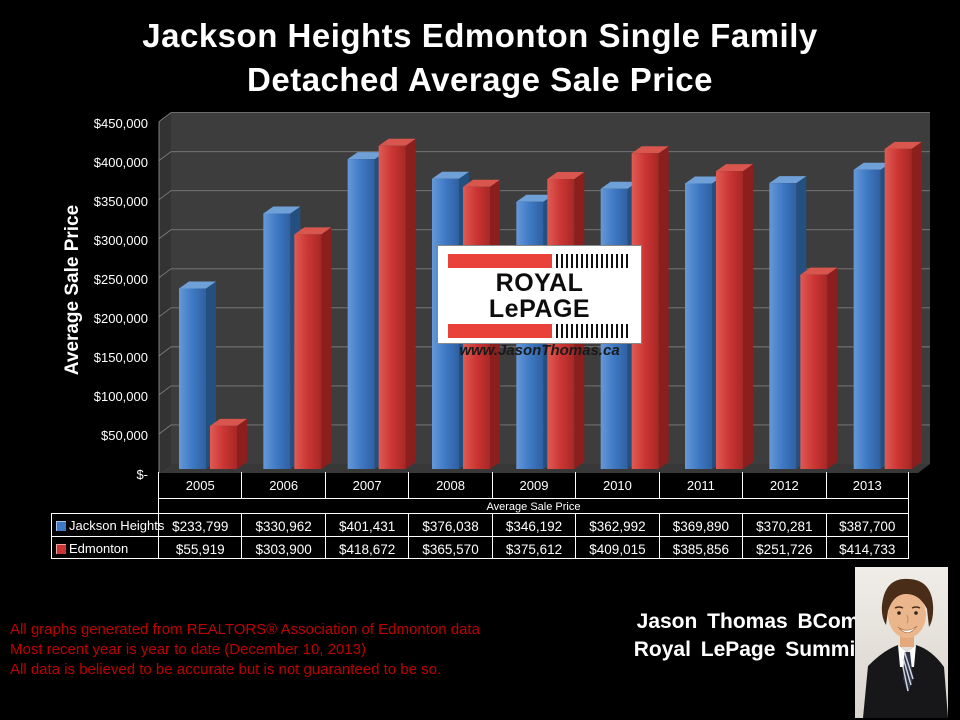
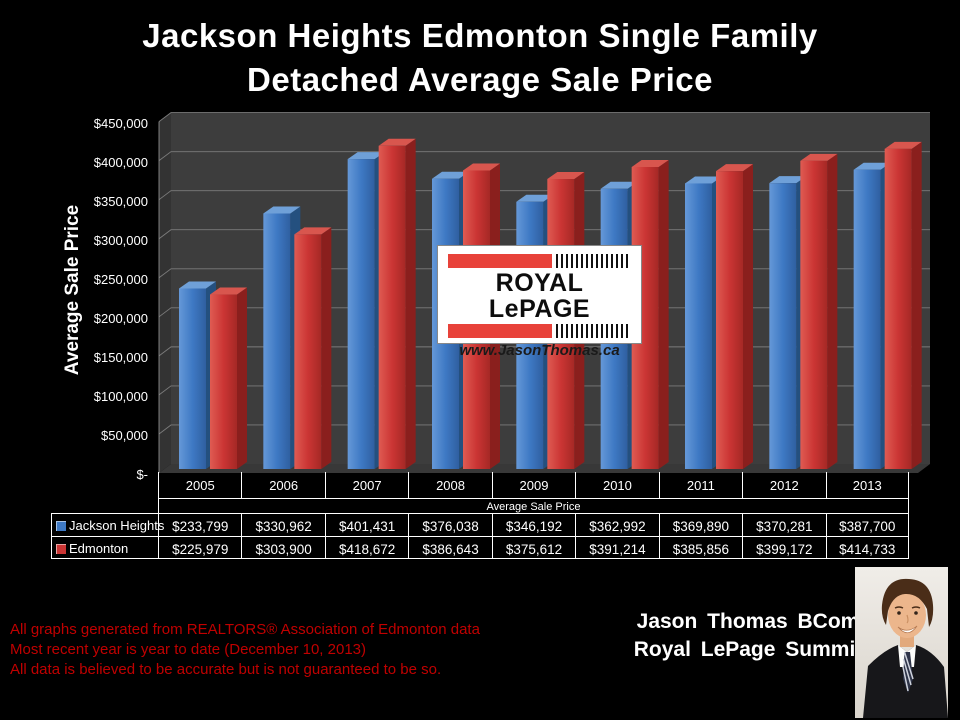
Edmonton/2005: $55,919 -> $225,979
Edmonton/2008: $365,570 -> $386,643
Edmonton/2010: $409,015 -> $391,214
Edmonton/2012: $251,726 -> $399,172
